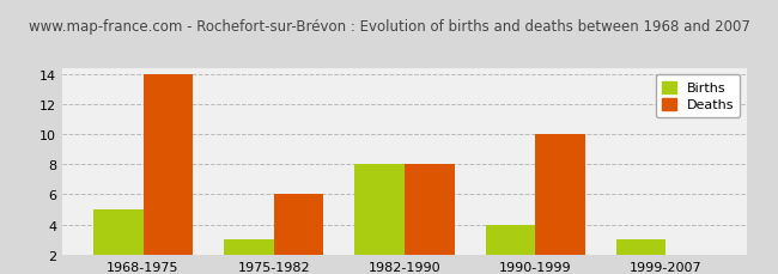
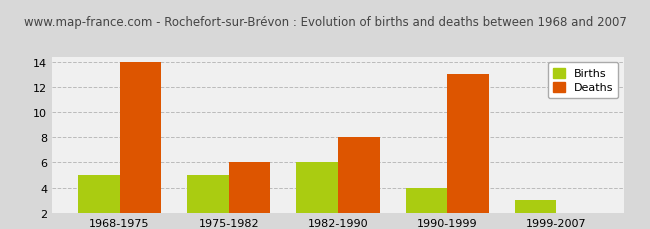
Births/1975-1982: 3 -> 5
Births/1982-1990: 8 -> 6
Deaths/1990-1999: 10 -> 13
